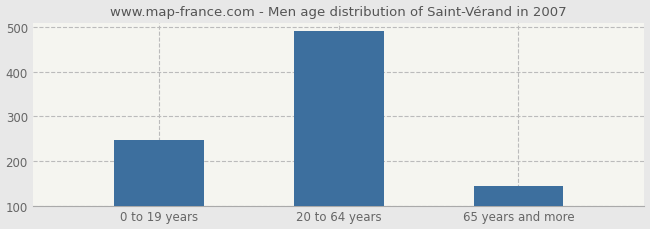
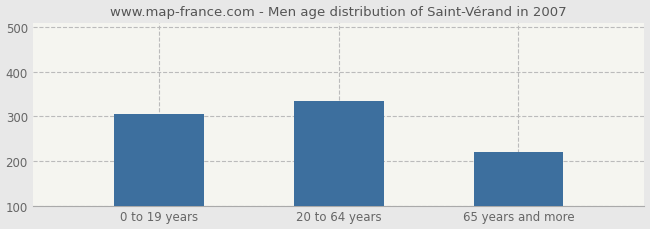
0 to 19 years: 248 -> 305
20 to 64 years: 492 -> 335
65 years and more: 143 -> 220
